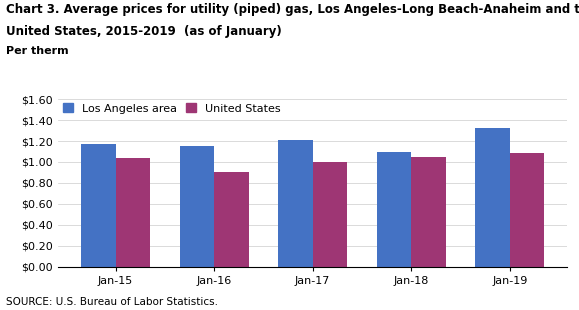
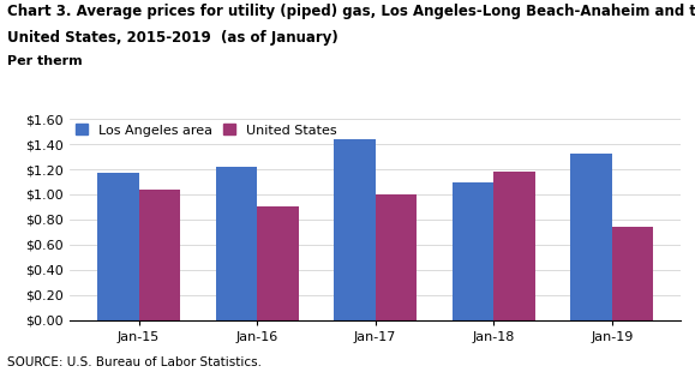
Los Angeles area/Jan-16: $1.15 -> $1.22
Los Angeles area/Jan-17: $1.21 -> $1.44
United States/Jan-18: $1.05 -> $1.18
United States/Jan-19: $1.09 -> $0.74
